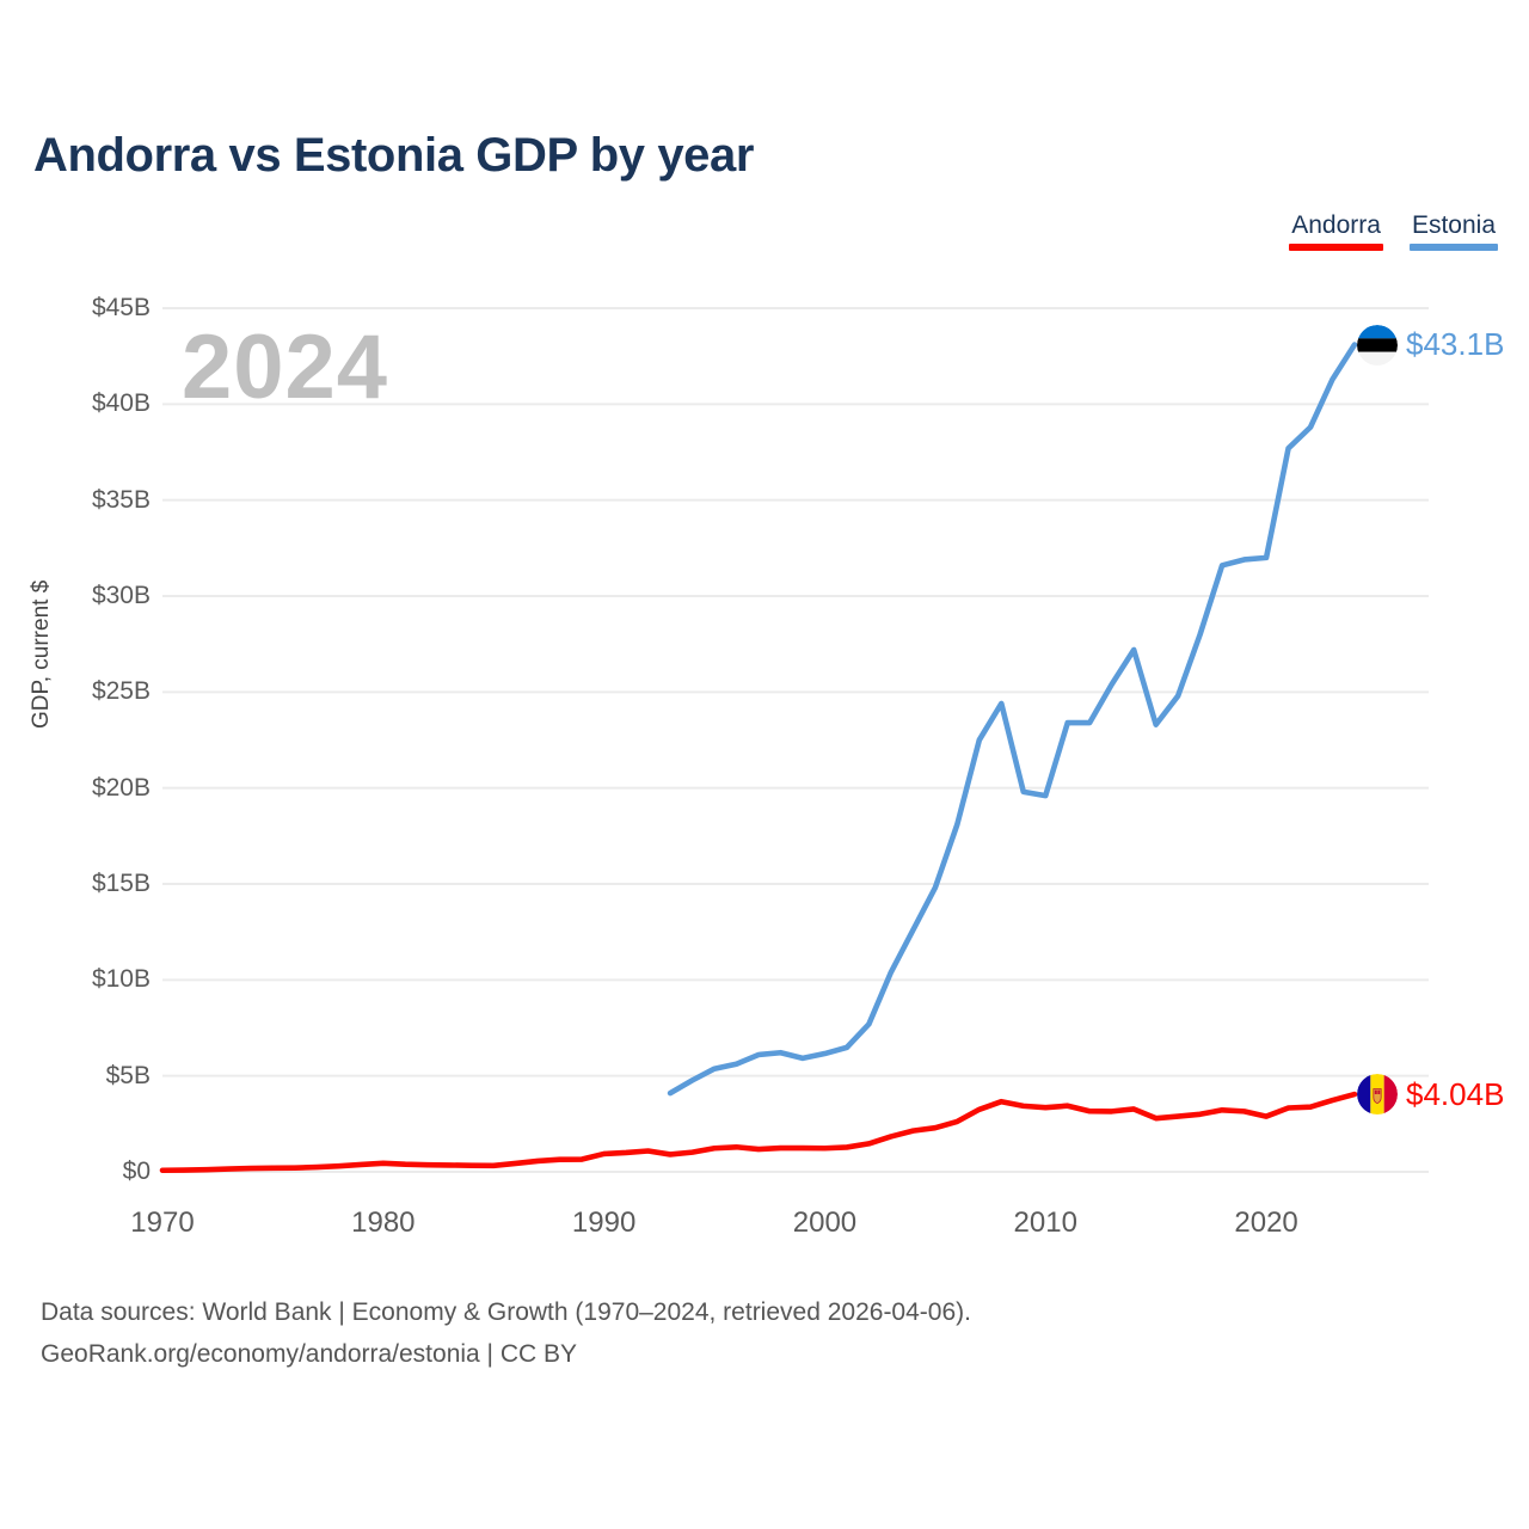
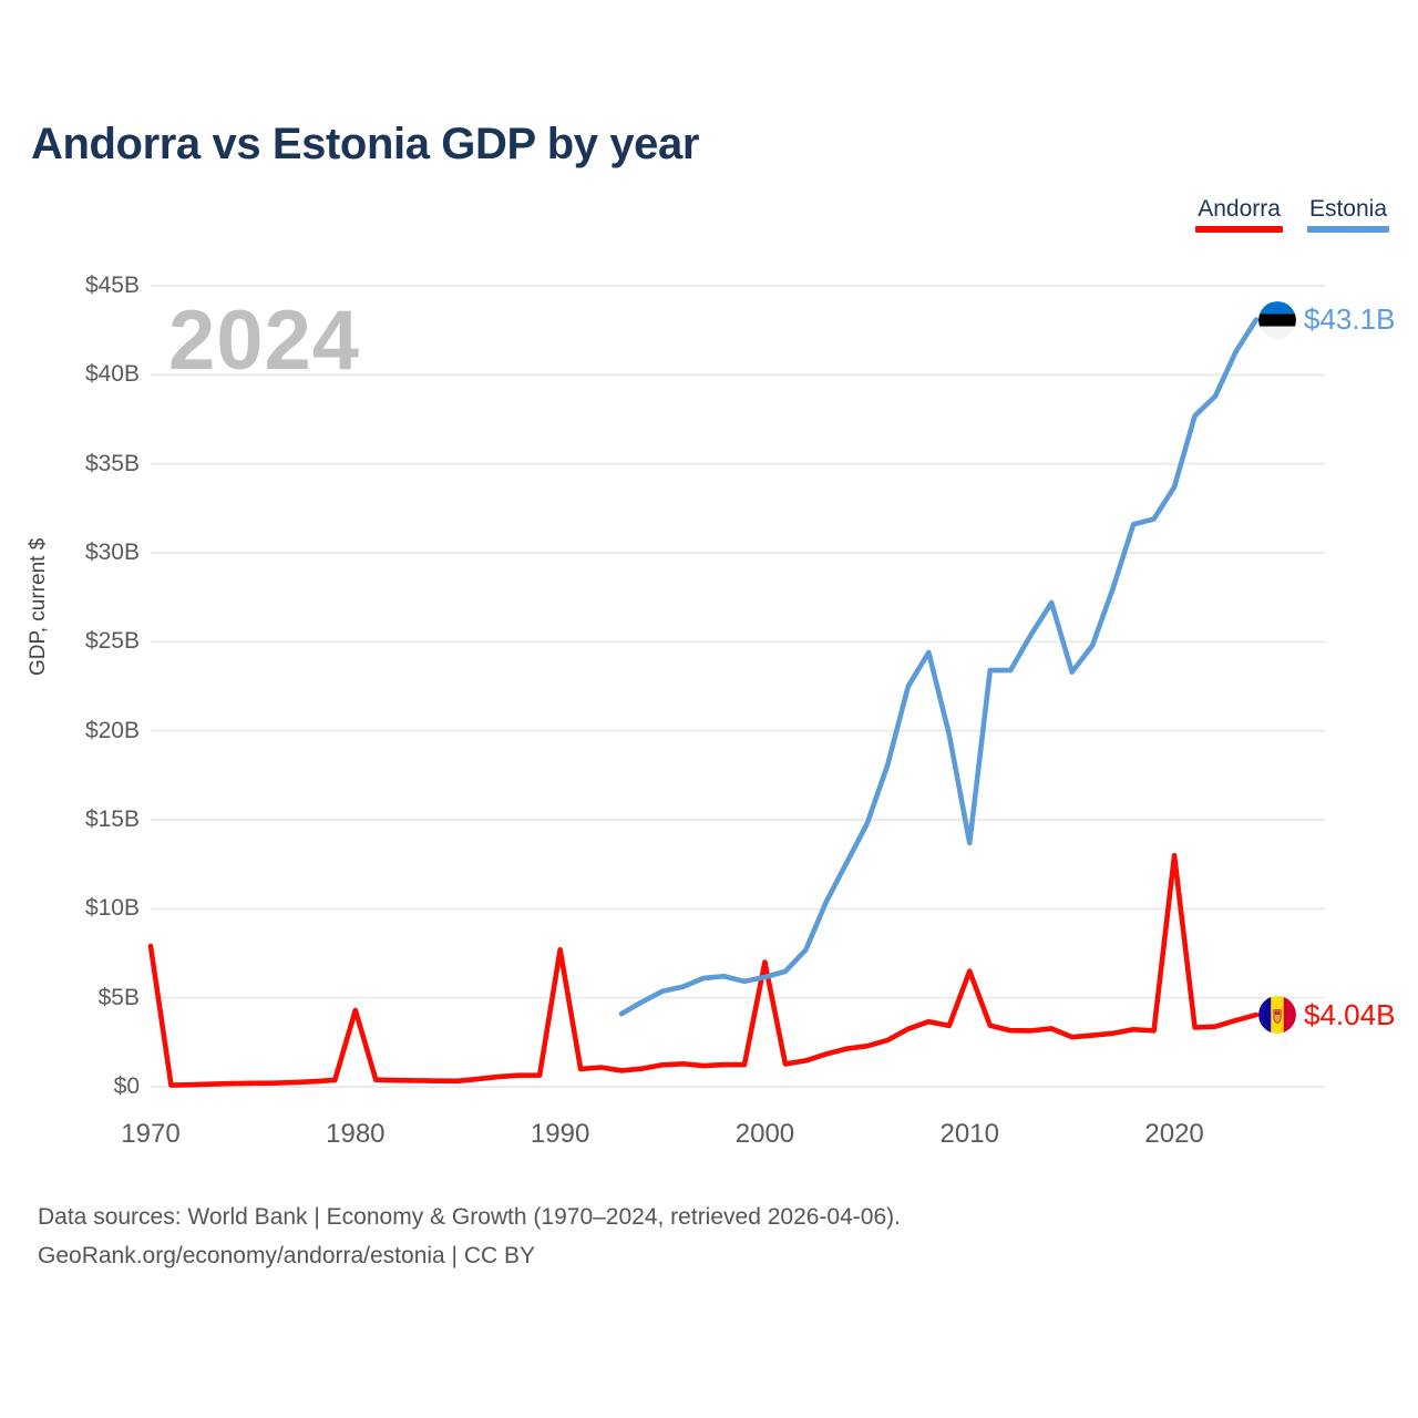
Andorra/1970: $0.1B -> $7.9B
Andorra/1980: $0.4B -> $4.3B
Andorra/1990: $0.9B -> $7.7B
Andorra/2000: $1.2B -> $7.0B
Andorra/2010: $3.4B -> $6.5B
Estonia/2010: $19.6B -> $13.7B
Andorra/2020: $2.9B -> $13.0B
Estonia/2020: $32.0B -> $33.7B
